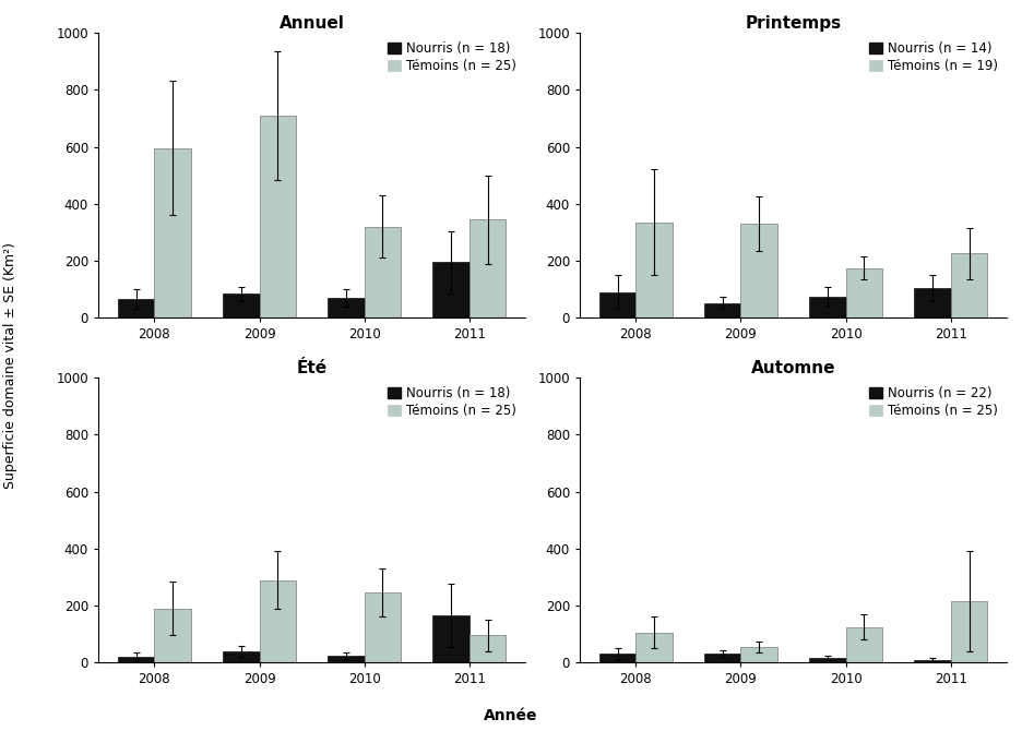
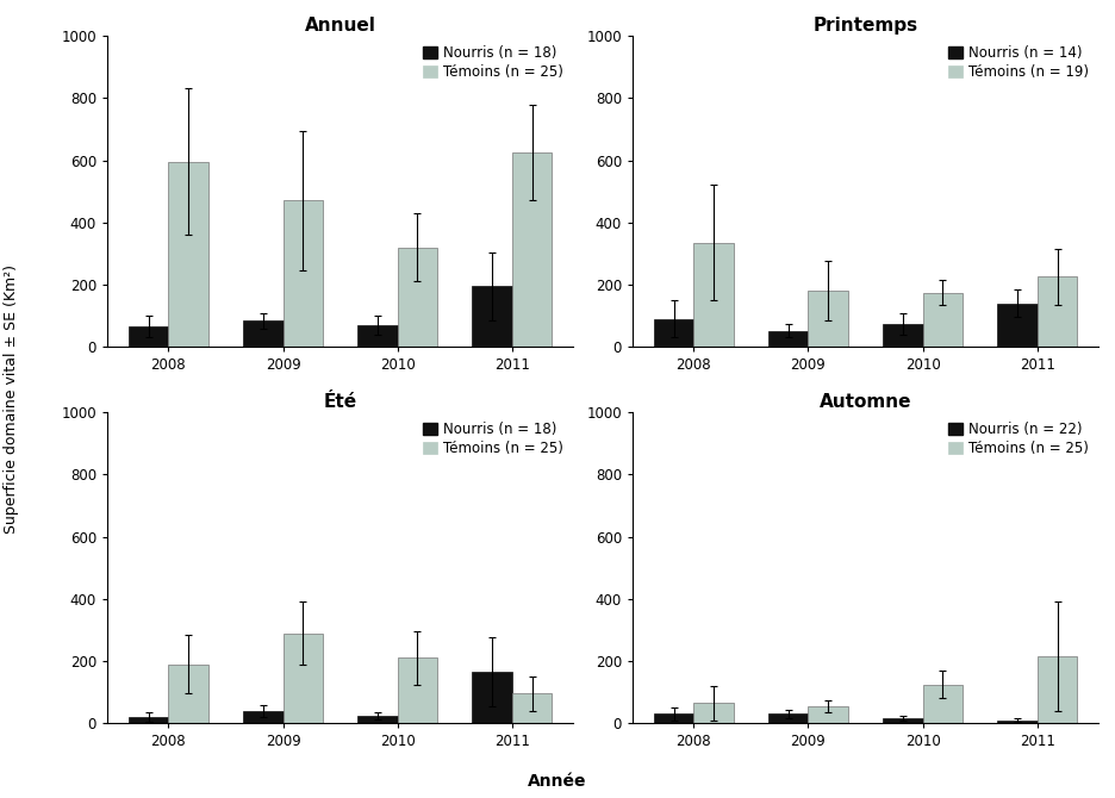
Annuel/Témoins (n = 25)/2009: 710 -> 470
Annuel/Témoins (n = 25)/2011: 345 -> 625
Printemps/Témoins (n = 19)/2009: 330 -> 180
Printemps/Nourris (n = 14)/2011: 105 -> 140
Été/Témoins (n = 25)/2010: 245 -> 210
Automne/Témoins (n = 25)/2008: 105 -> 65
